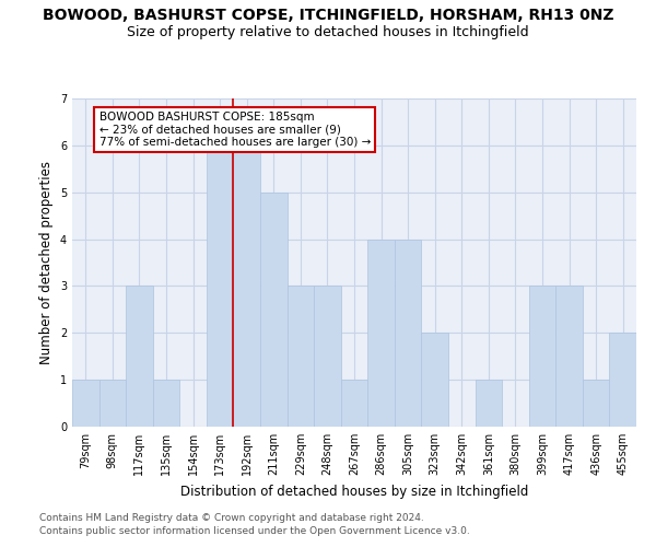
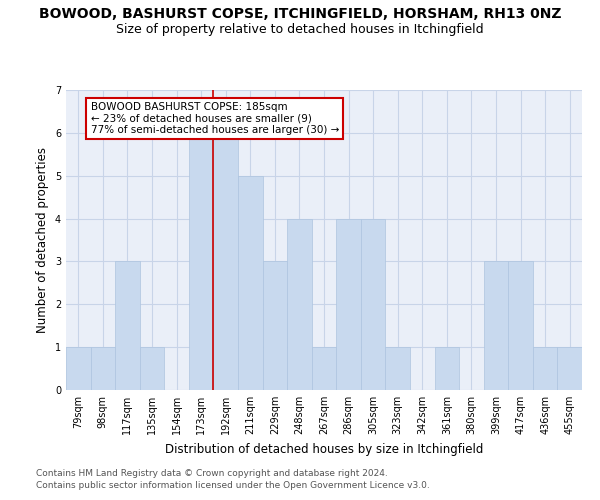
248sqm: 3 -> 4
323sqm: 2 -> 1
455sqm: 2 -> 1
